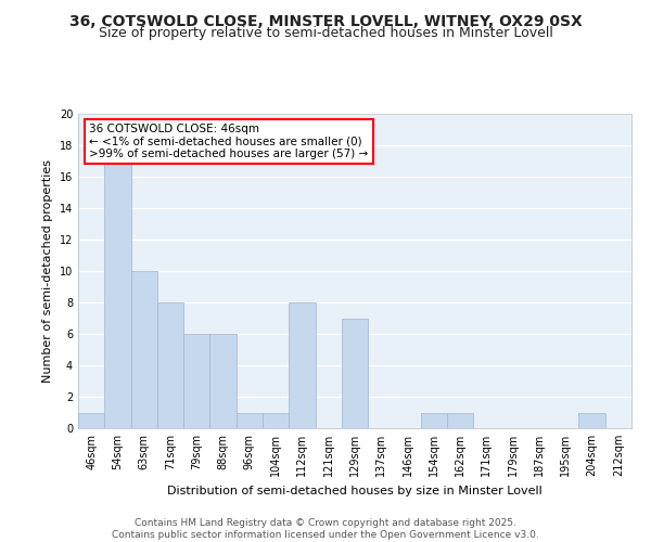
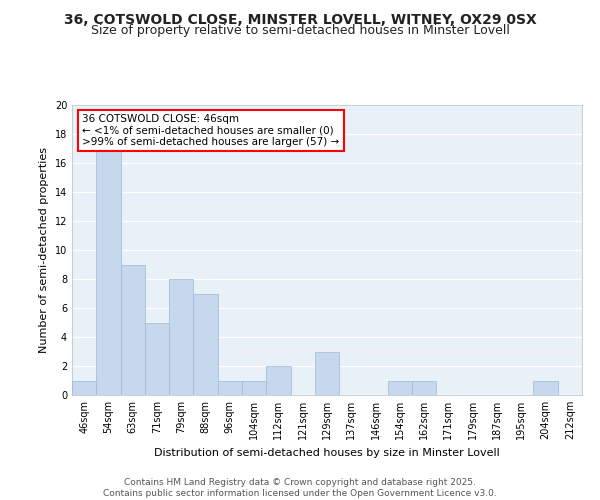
63sqm: 10 -> 9
71sqm: 8 -> 5
79sqm: 6 -> 8
88sqm: 6 -> 7
112sqm: 8 -> 2
129sqm: 7 -> 3
